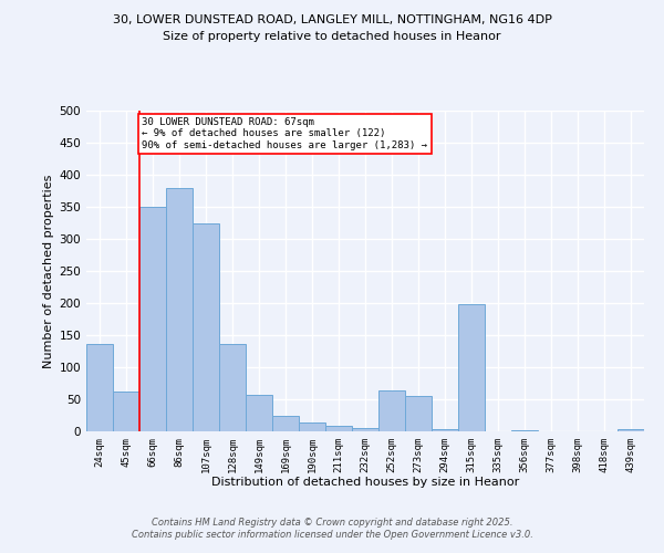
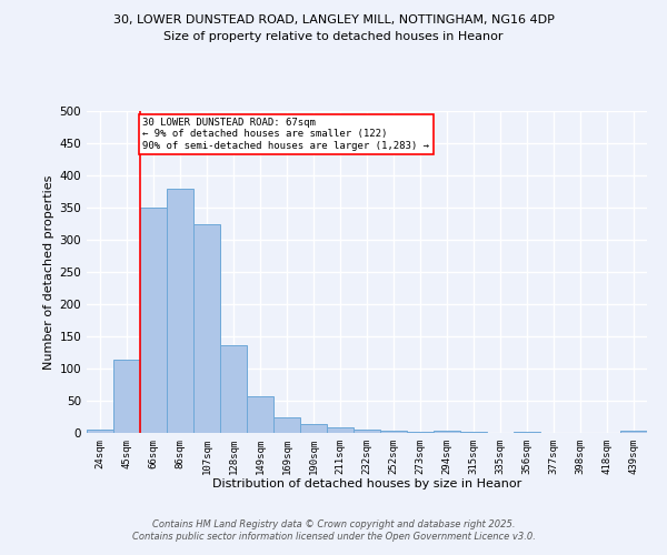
24sqm: 136 -> 5
45sqm: 62 -> 113
252sqm: 64 -> 4
273sqm: 56 -> 2
315sqm: 198 -> 1
